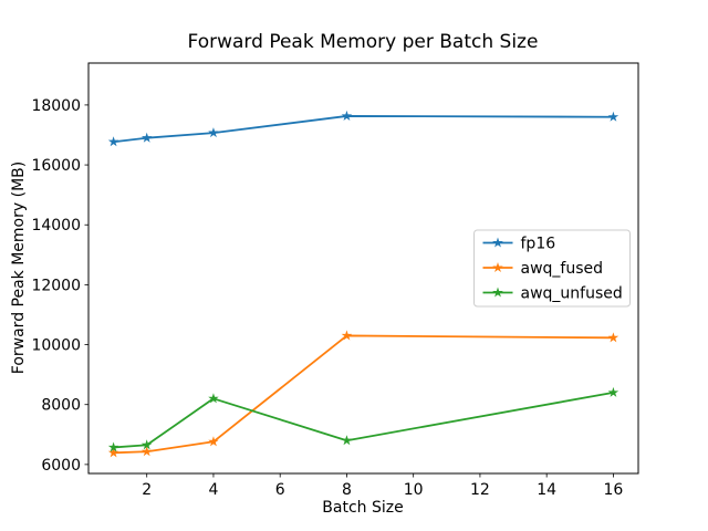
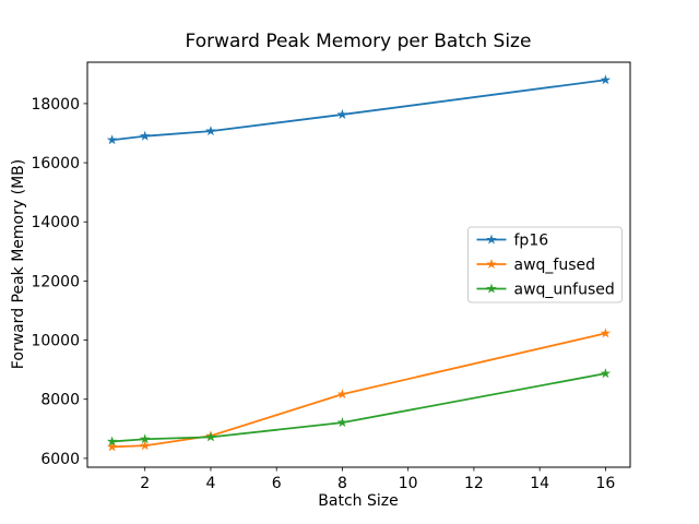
awq_unfused/4: 8200 -> 6700
awq_fused/8: 10300 -> 8200
awq_unfused/8: 6800 -> 7200
fp16/16: 17600 -> 18800
awq_unfused/16: 8400 -> 8900
